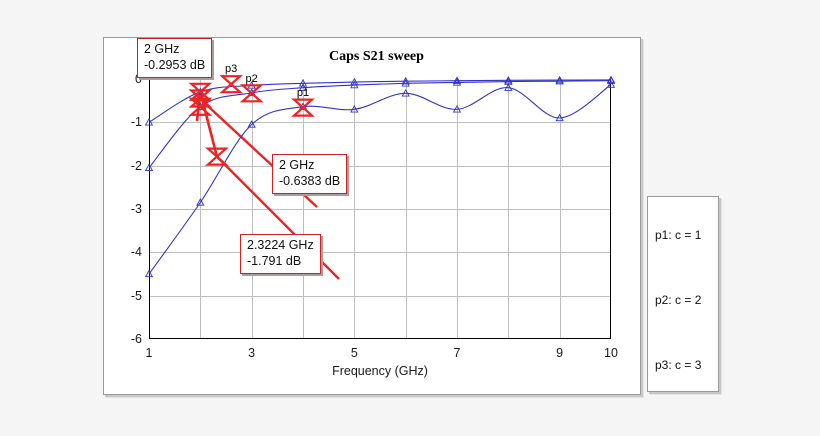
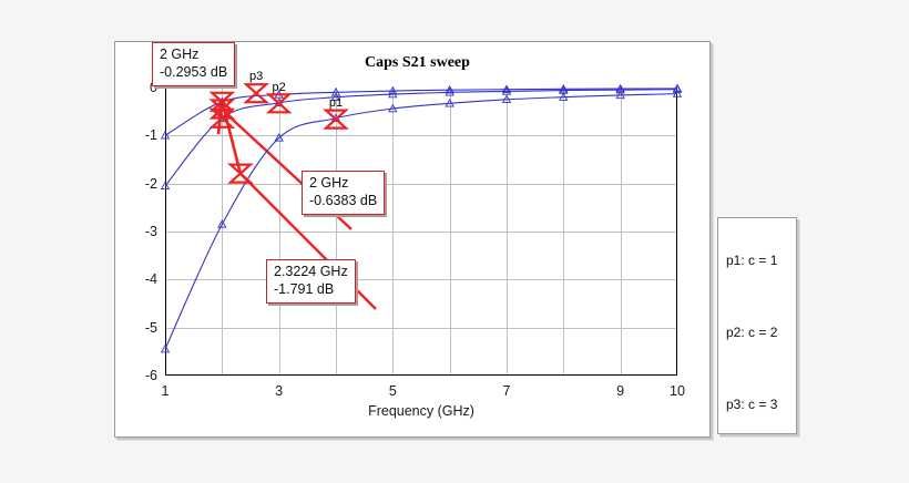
p1: c = 1/1: -4.5 -> -5.5
p1: c = 1/5: -0.7 -> -0.4
p1: c = 1/7: -0.7 -> -0.2
p1: c = 1/9: -0.9 -> -0.2
